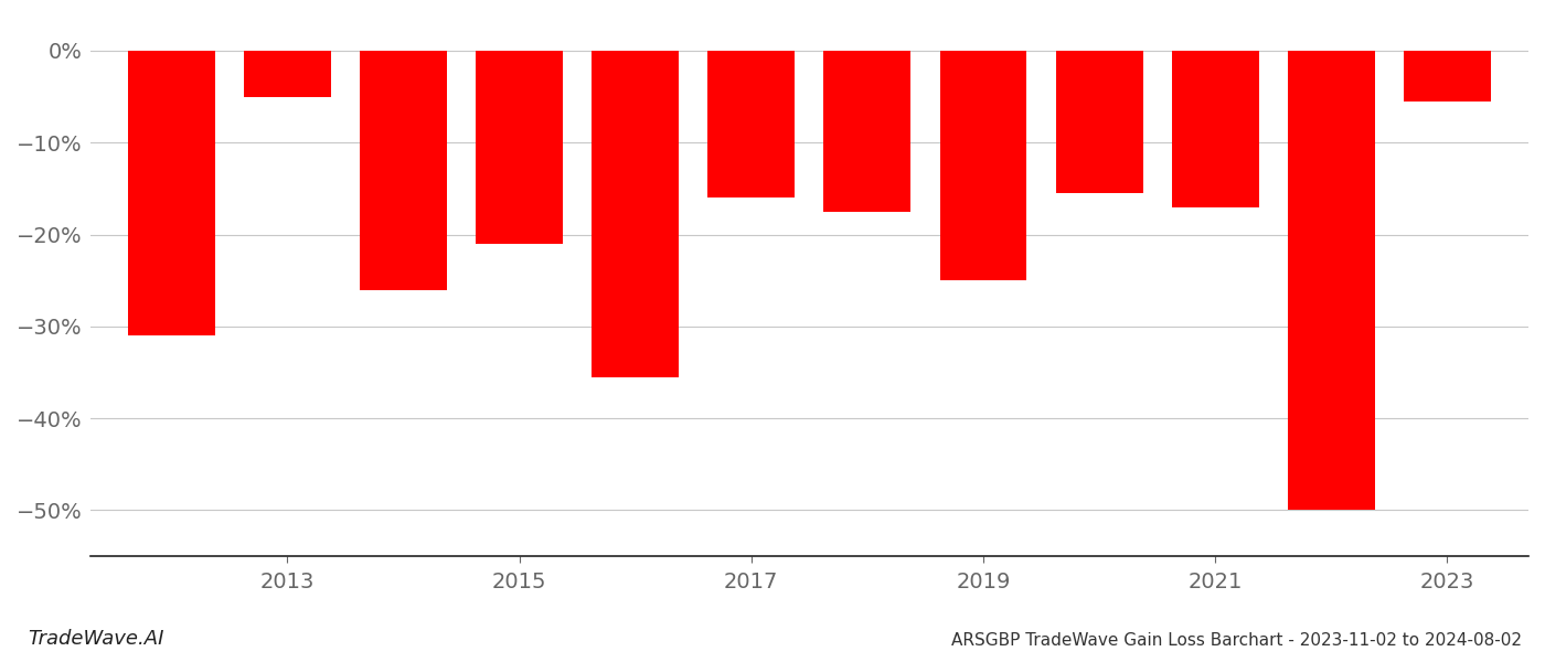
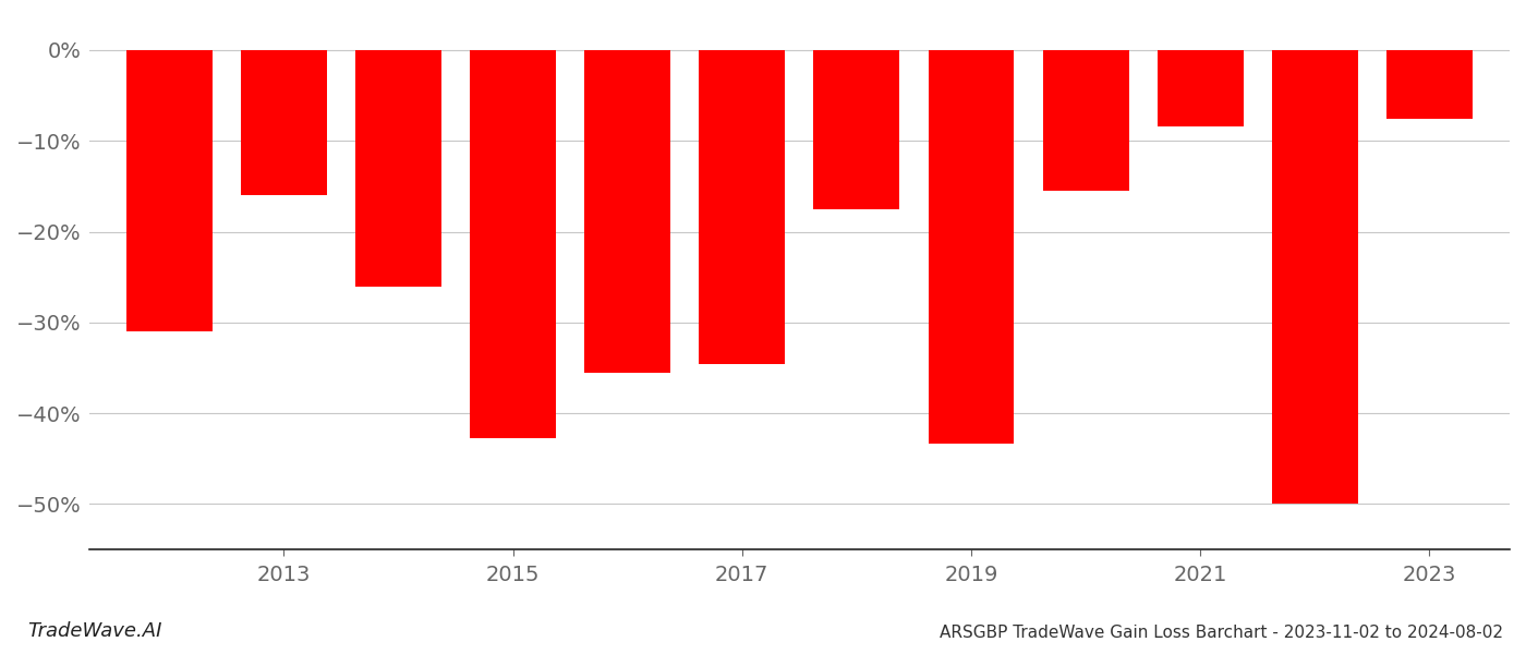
2013: -5.0% -> -16.0%
2015: -21.0% -> -42.8%
2017: -16.0% -> -34.6%
2019: -25.0% -> -43.4%
2021: -17.0% -> -8.4%
2023: -5.5% -> -7.6%
